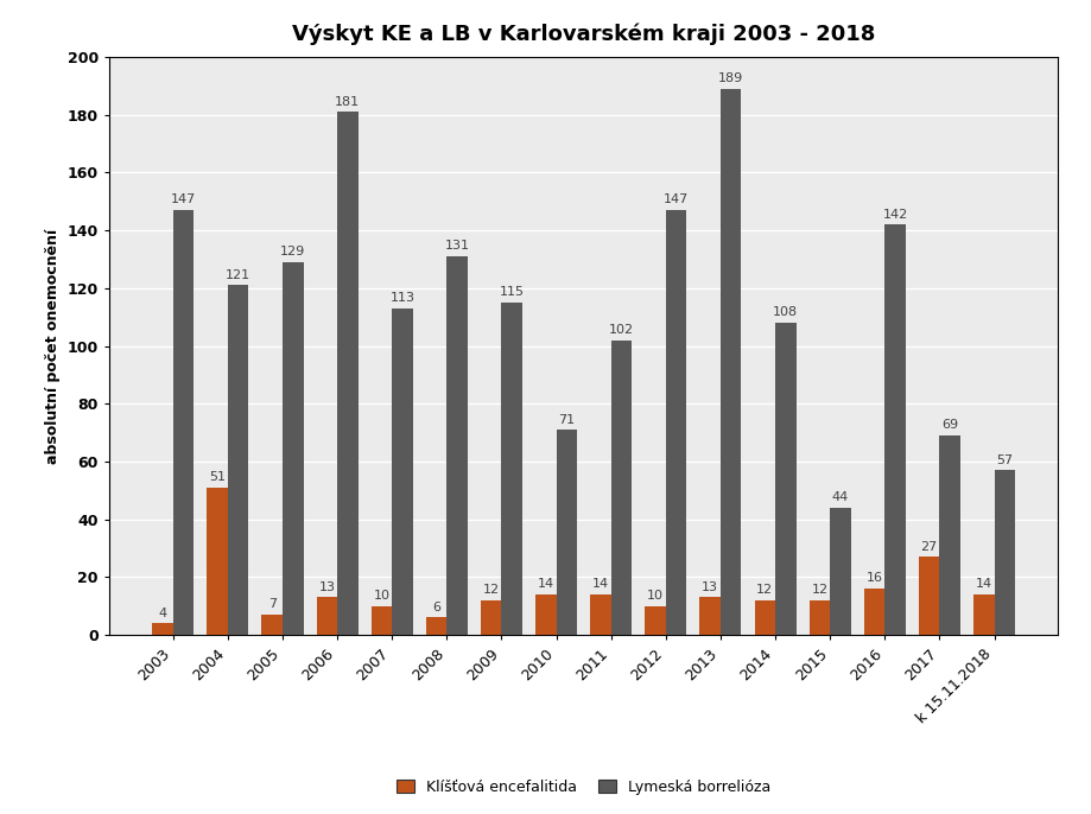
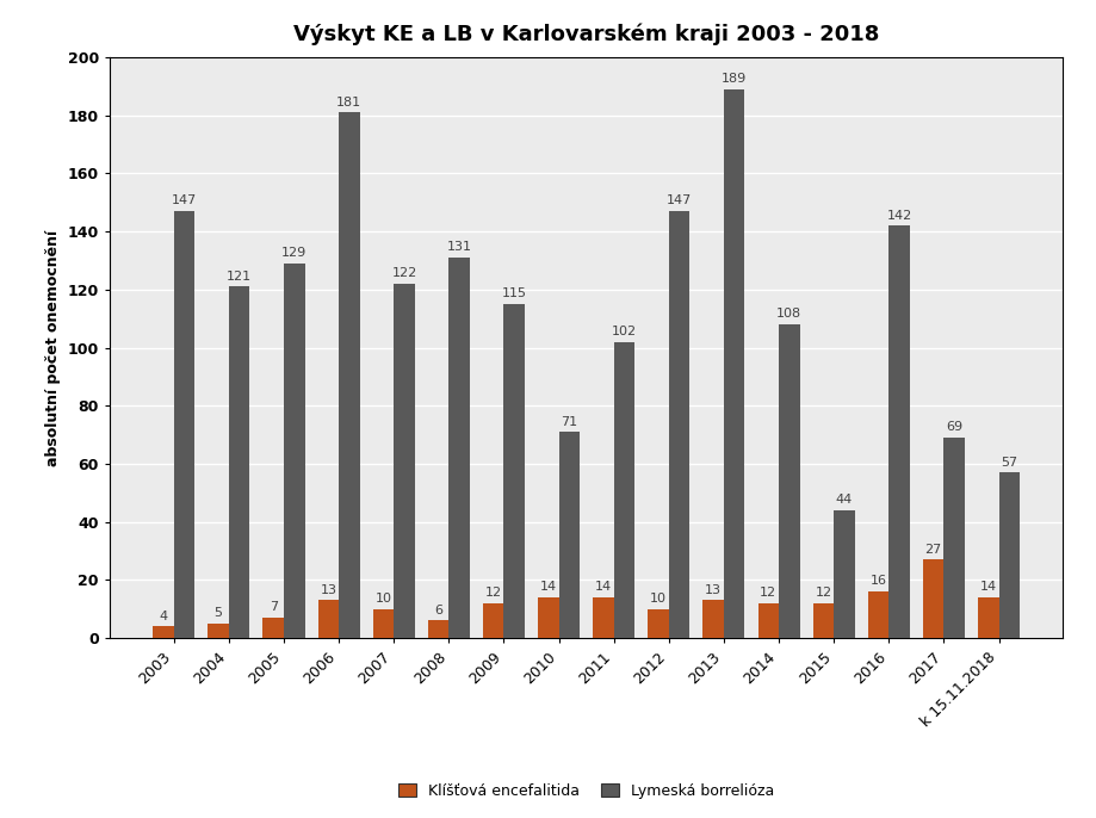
Klíšťová encefalitida/2004: 51 -> 5
Lymeská borrelióza/2007: 113 -> 122
